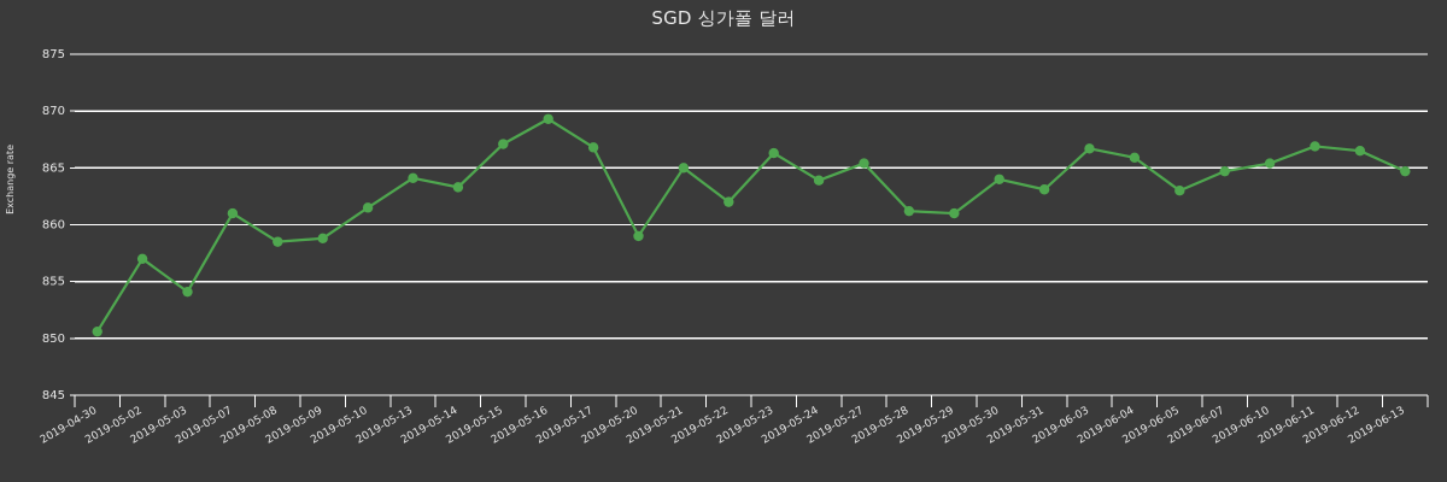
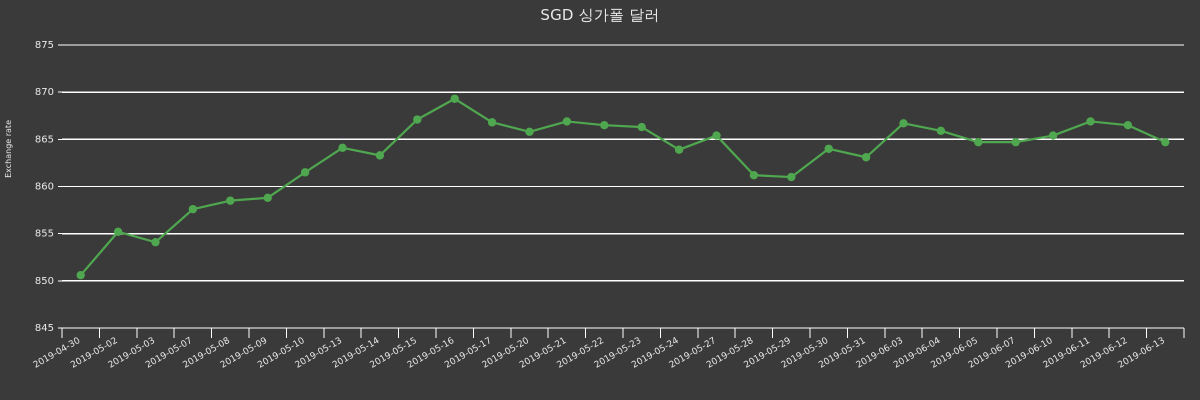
2019-05-02: 857 -> 855
2019-05-07: 861 -> 858
2019-05-20: 859 -> 866
2019-05-21: 865 -> 867
2019-05-22: 862 -> 866
2019-06-05: 863 -> 865
